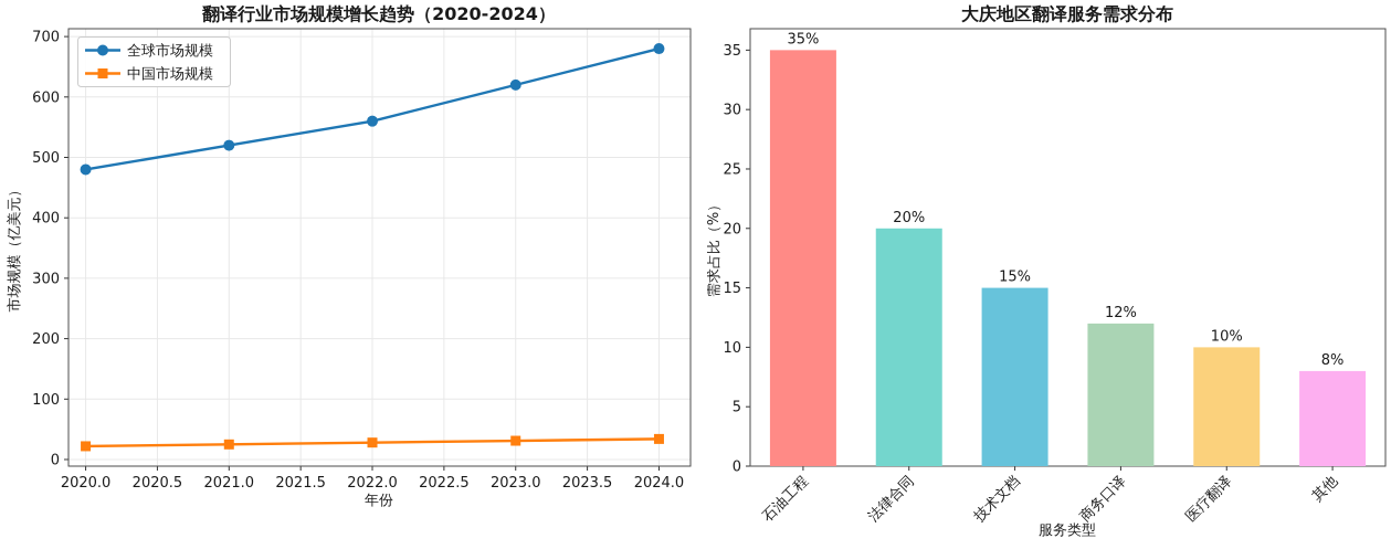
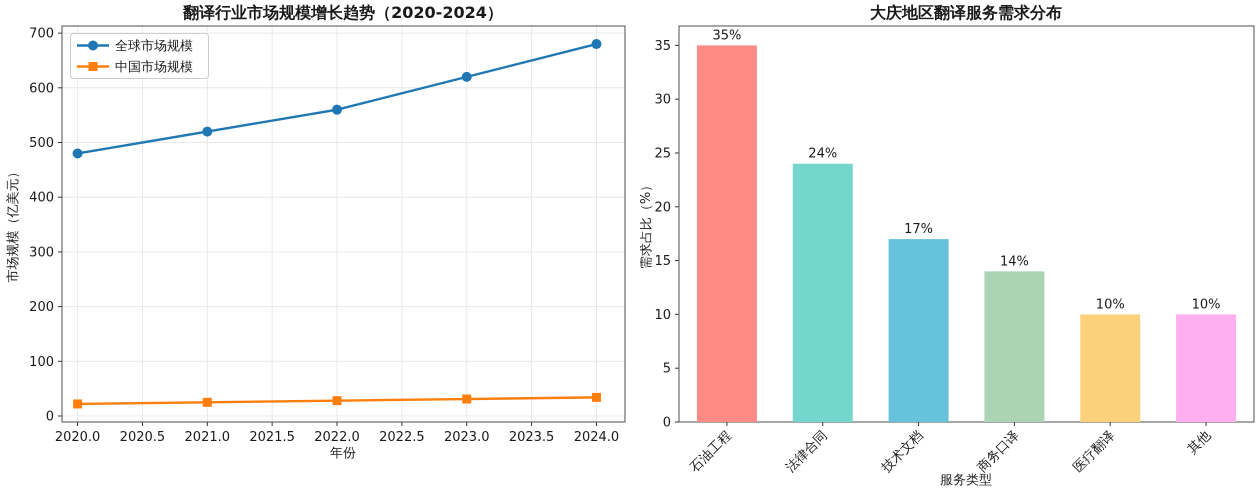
大庆地区翻译服务需求分布/法律合同: 20% -> 24%
大庆地区翻译服务需求分布/技术文档: 15% -> 17%
大庆地区翻译服务需求分布/商务口译: 12% -> 14%
大庆地区翻译服务需求分布/其他: 8% -> 10%
